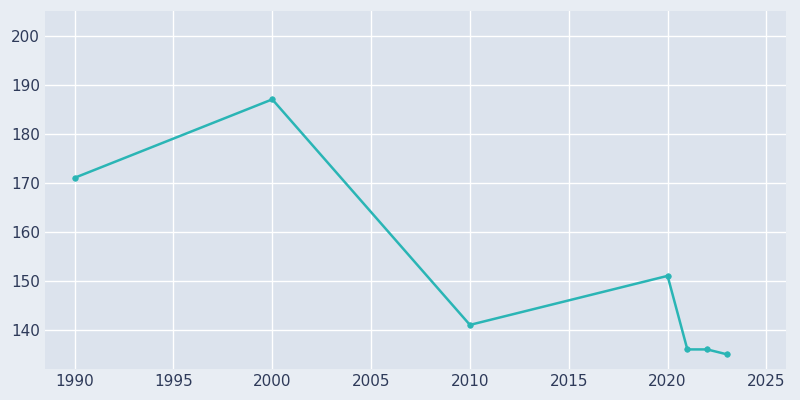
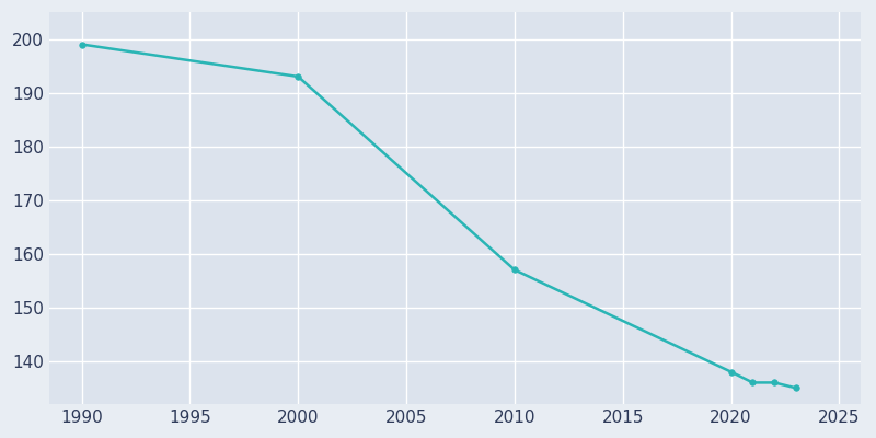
1990: 171 -> 199
2000: 187 -> 193
2010: 141 -> 157
2020: 151 -> 138
